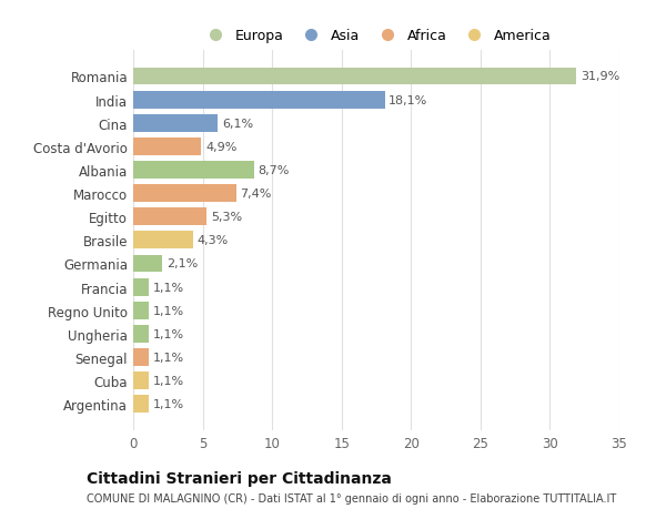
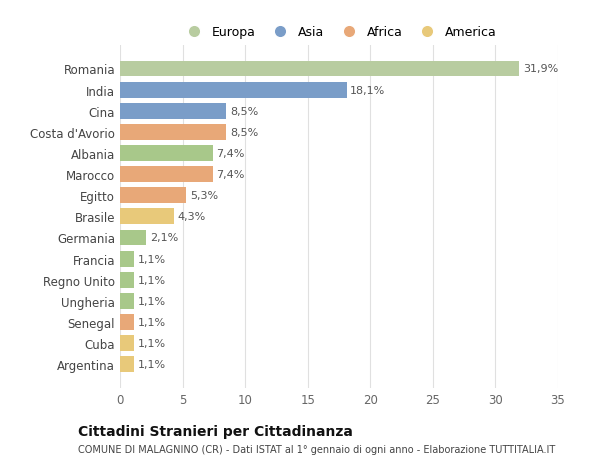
Cina: 6,1% -> 8,5%
Costa d'Avorio: 4,9% -> 8,5%
Albania: 8,7% -> 7,4%
